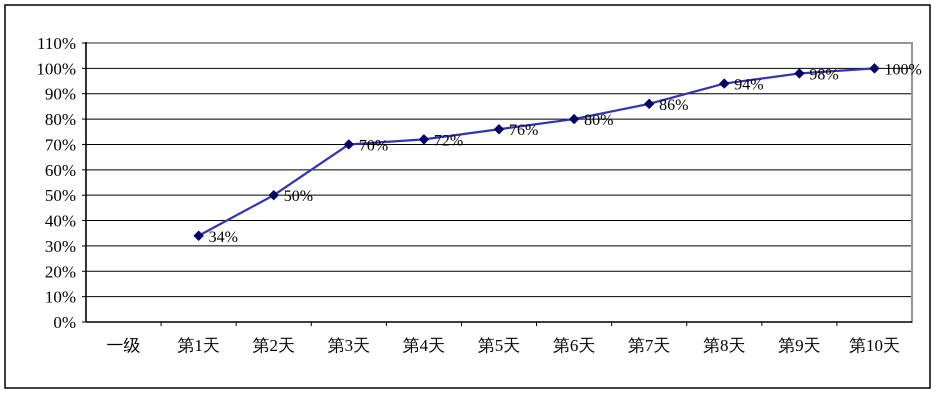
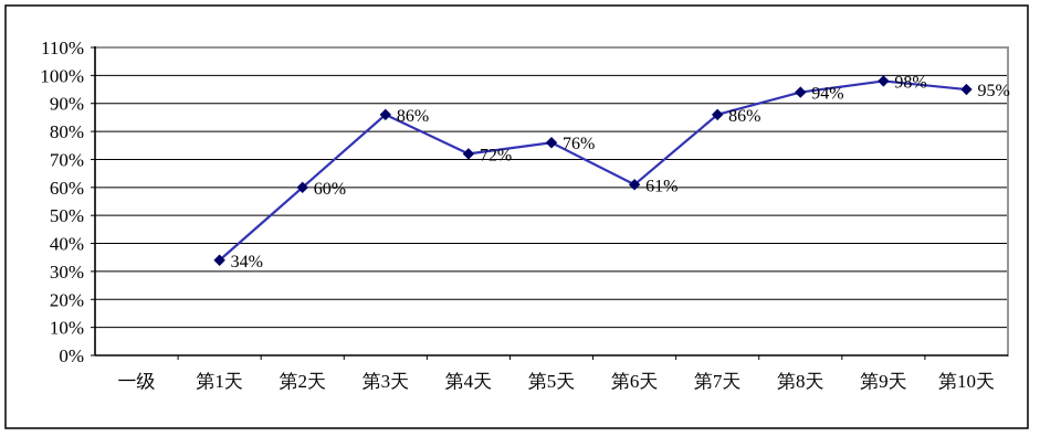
第2天: 50% -> 60%
第3天: 70% -> 86%
第6天: 80% -> 61%
第10天: 100% -> 95%
